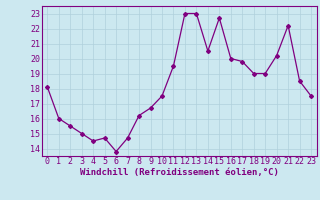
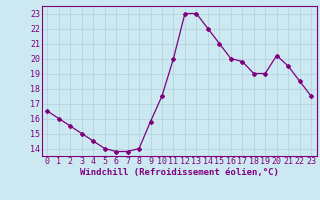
0: 18.1 -> 16.5
5: 14.7 -> 14.0
7: 14.7 -> 13.8
8: 16.2 -> 14.0
9: 16.7 -> 15.8
11: 19.5 -> 20.0
14: 20.5 -> 22.0
15: 22.7 -> 21.0
21: 22.2 -> 19.5
